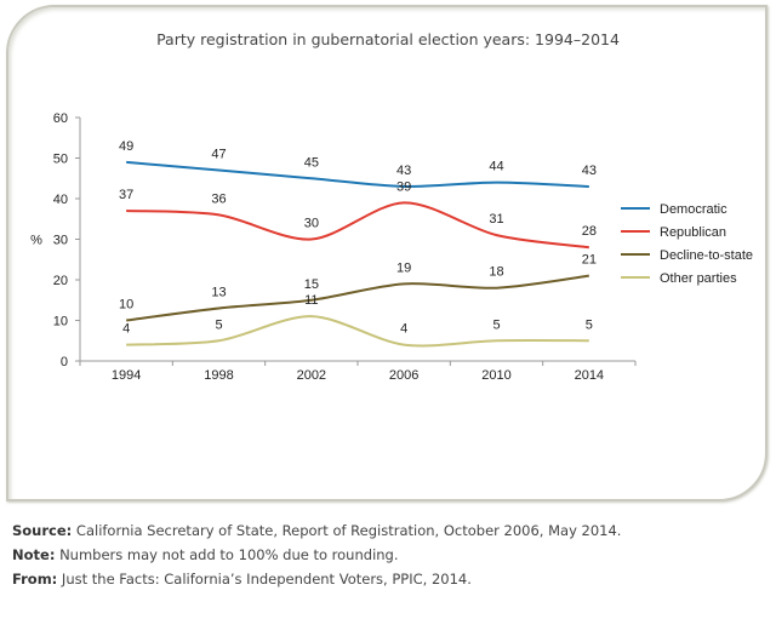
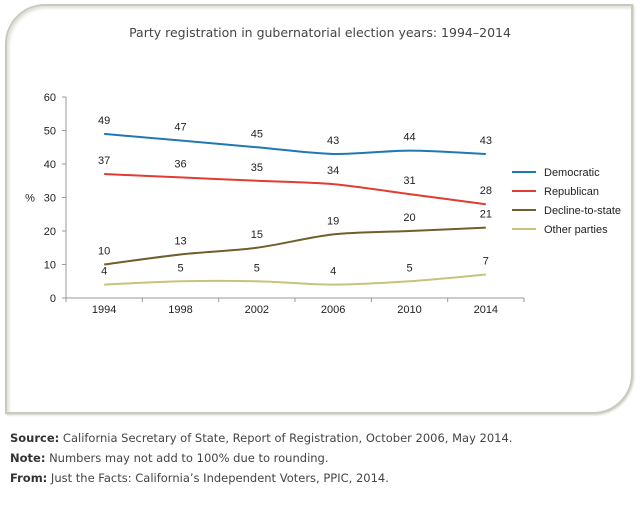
Republican/2002: 30 -> 35
Other parties/2002: 11 -> 5
Republican/2006: 39 -> 34
Decline-to-state/2010: 18 -> 20
Other parties/2014: 5 -> 7
